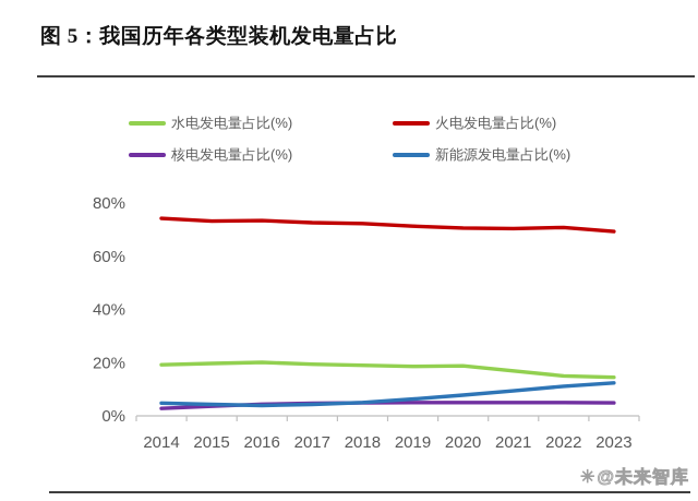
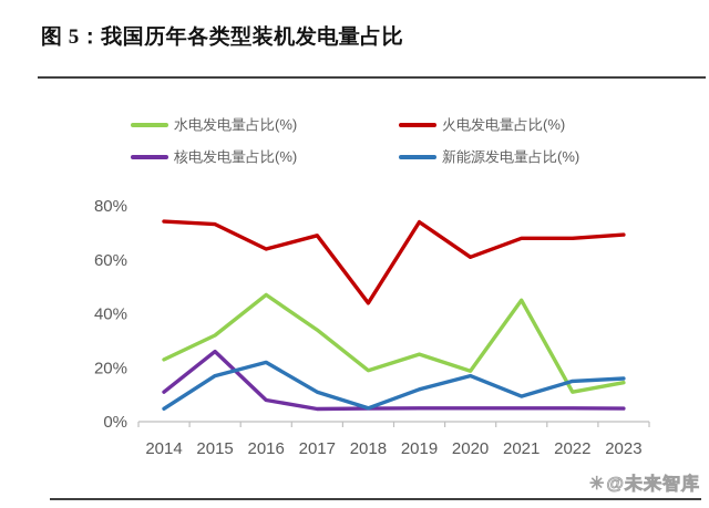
水电发电量占比(%)/2014: 19% -> 23%
核电发电量占比(%)/2014: 3% -> 11%
水电发电量占比(%)/2015: 20% -> 32%
核电发电量占比(%)/2015: 4% -> 26%
新能源发电量占比(%)/2015: 4% -> 17%
水电发电量占比(%)/2016: 20% -> 47%
火电发电量占比(%)/2016: 73% -> 64%
核电发电量占比(%)/2016: 4% -> 8%
新能源发电量占比(%)/2016: 4% -> 22%
水电发电量占比(%)/2017: 19% -> 34%
火电发电量占比(%)/2017: 73% -> 69%
新能源发电量占比(%)/2017: 4% -> 11%
火电发电量占比(%)/2018: 72% -> 44%
水电发电量占比(%)/2019: 19% -> 25%
火电发电量占比(%)/2019: 71% -> 74%
新能源发电量占比(%)/2019: 6% -> 12%
火电发电量占比(%)/2020: 71% -> 61%
新能源发电量占比(%)/2020: 8% -> 17%
水电发电量占比(%)/2021: 17% -> 45%
火电发电量占比(%)/2021: 70% -> 68%
水电发电量占比(%)/2022: 15% -> 11%
火电发电量占比(%)/2022: 71% -> 68%
新能源发电量占比(%)/2022: 11% -> 15%
新能源发电量占比(%)/2023: 12% -> 16%
